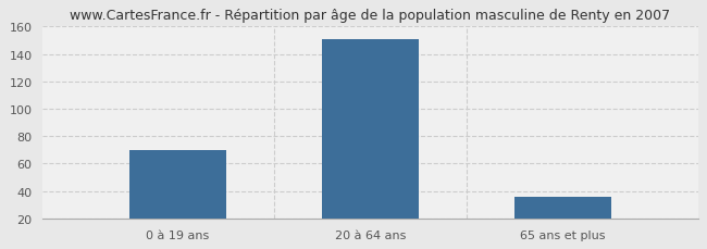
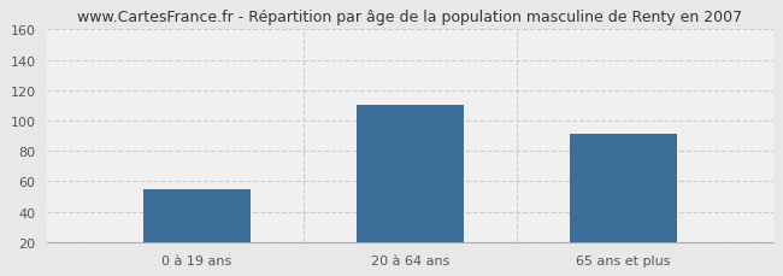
0 à 19 ans: 70 -> 55
20 à 64 ans: 151 -> 110
65 ans et plus: 36 -> 91
